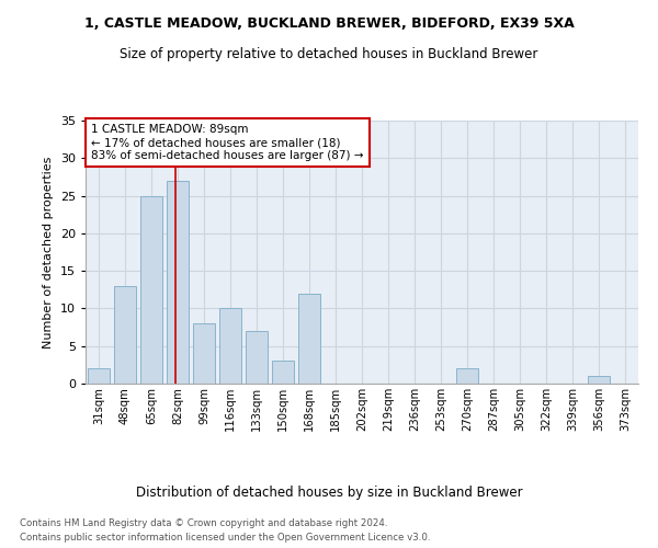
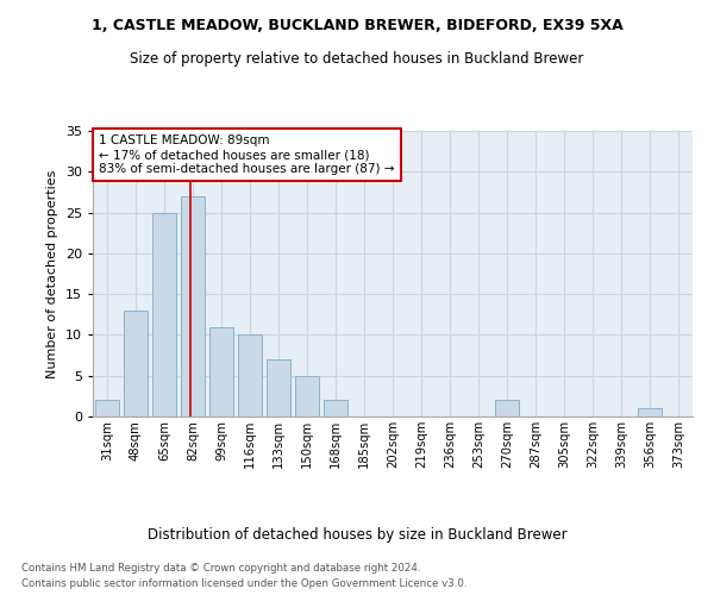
99sqm: 8 -> 11
150sqm: 3 -> 5
168sqm: 12 -> 2
